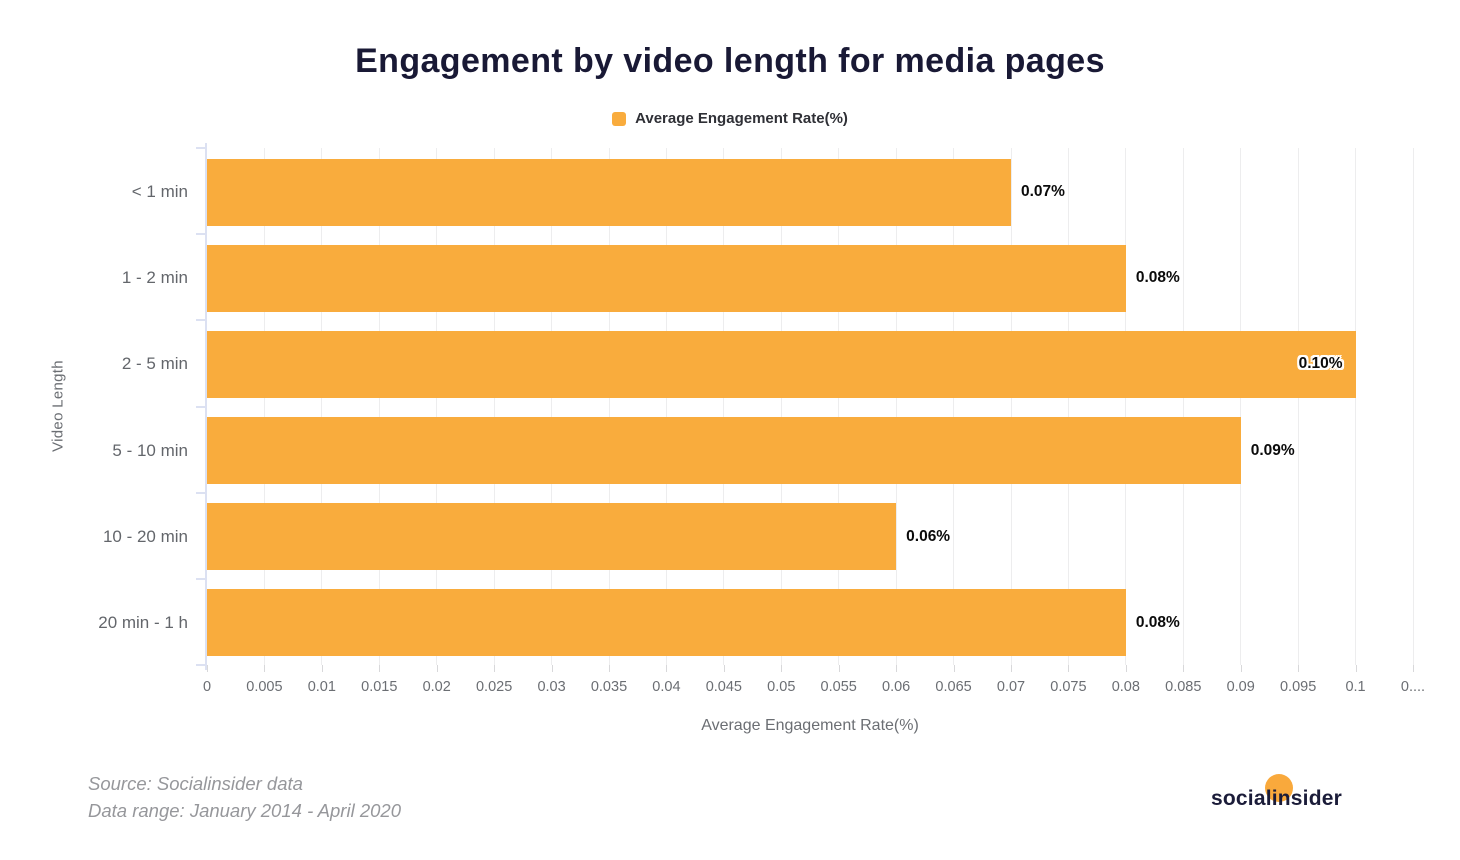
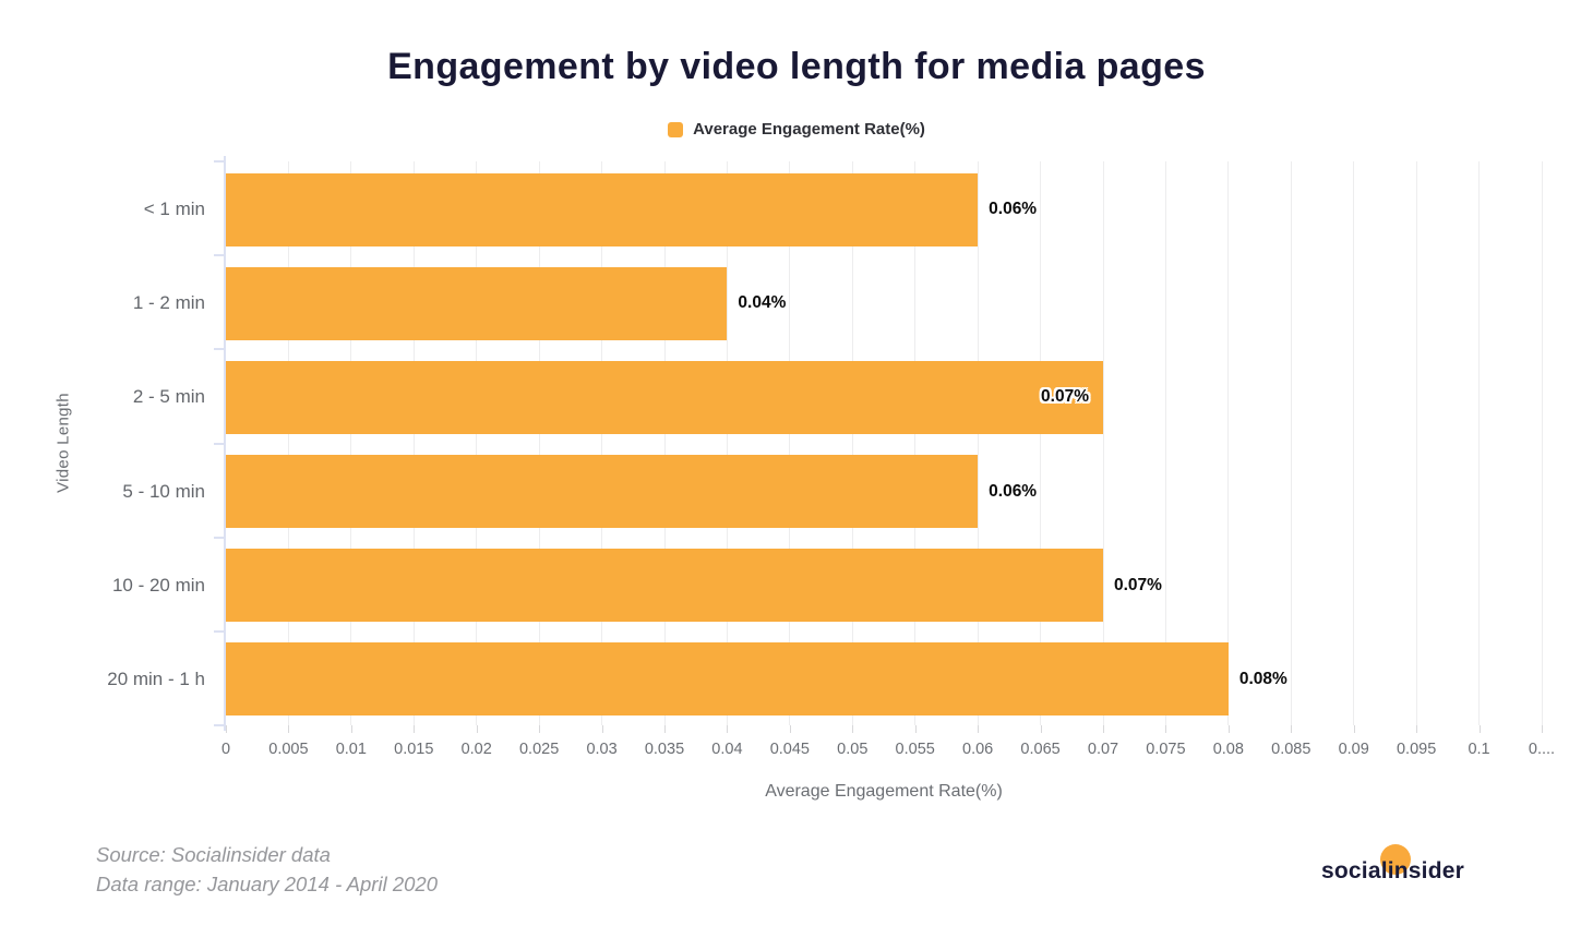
< 1 min: 0.07% -> 0.06%
1 - 2 min: 0.08% -> 0.04%
2 - 5 min: 0.10% -> 0.07%
5 - 10 min: 0.09% -> 0.06%
10 - 20 min: 0.06% -> 0.07%
